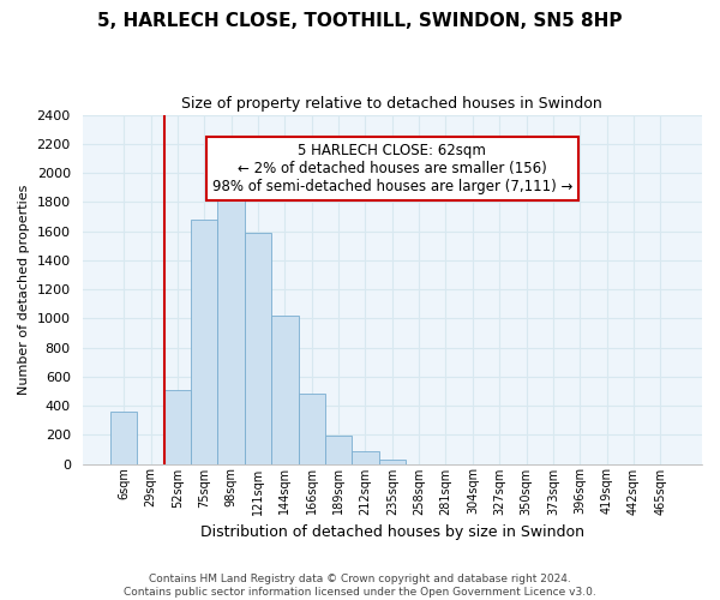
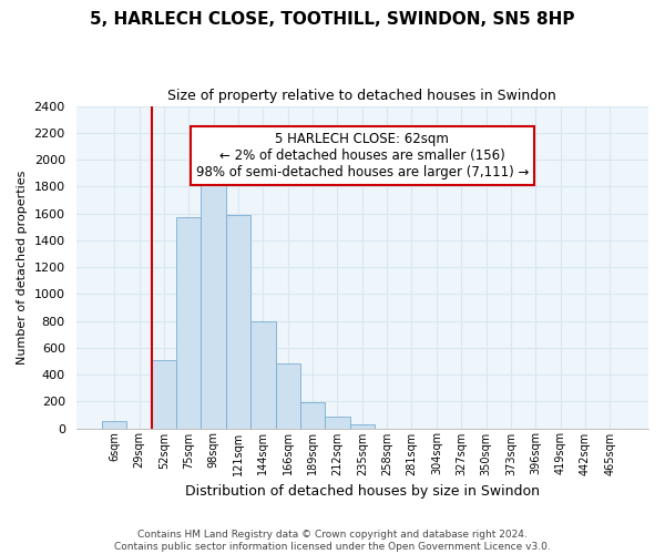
6sqm: 360 -> 50
75sqm: 1680 -> 1580
144sqm: 1020 -> 800
